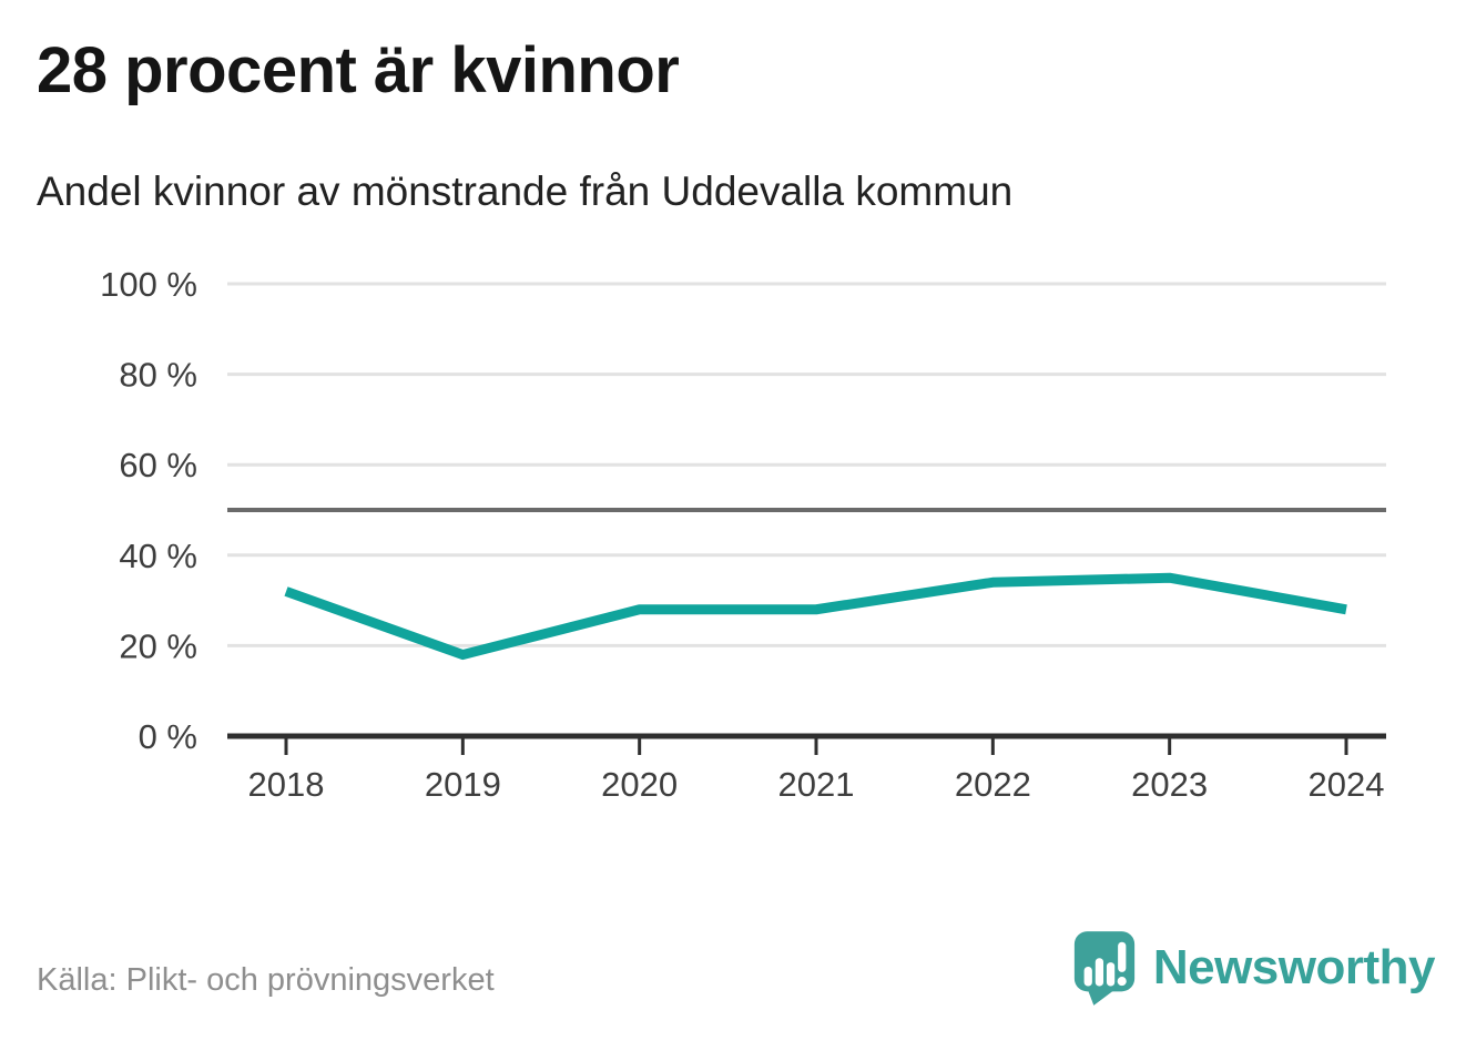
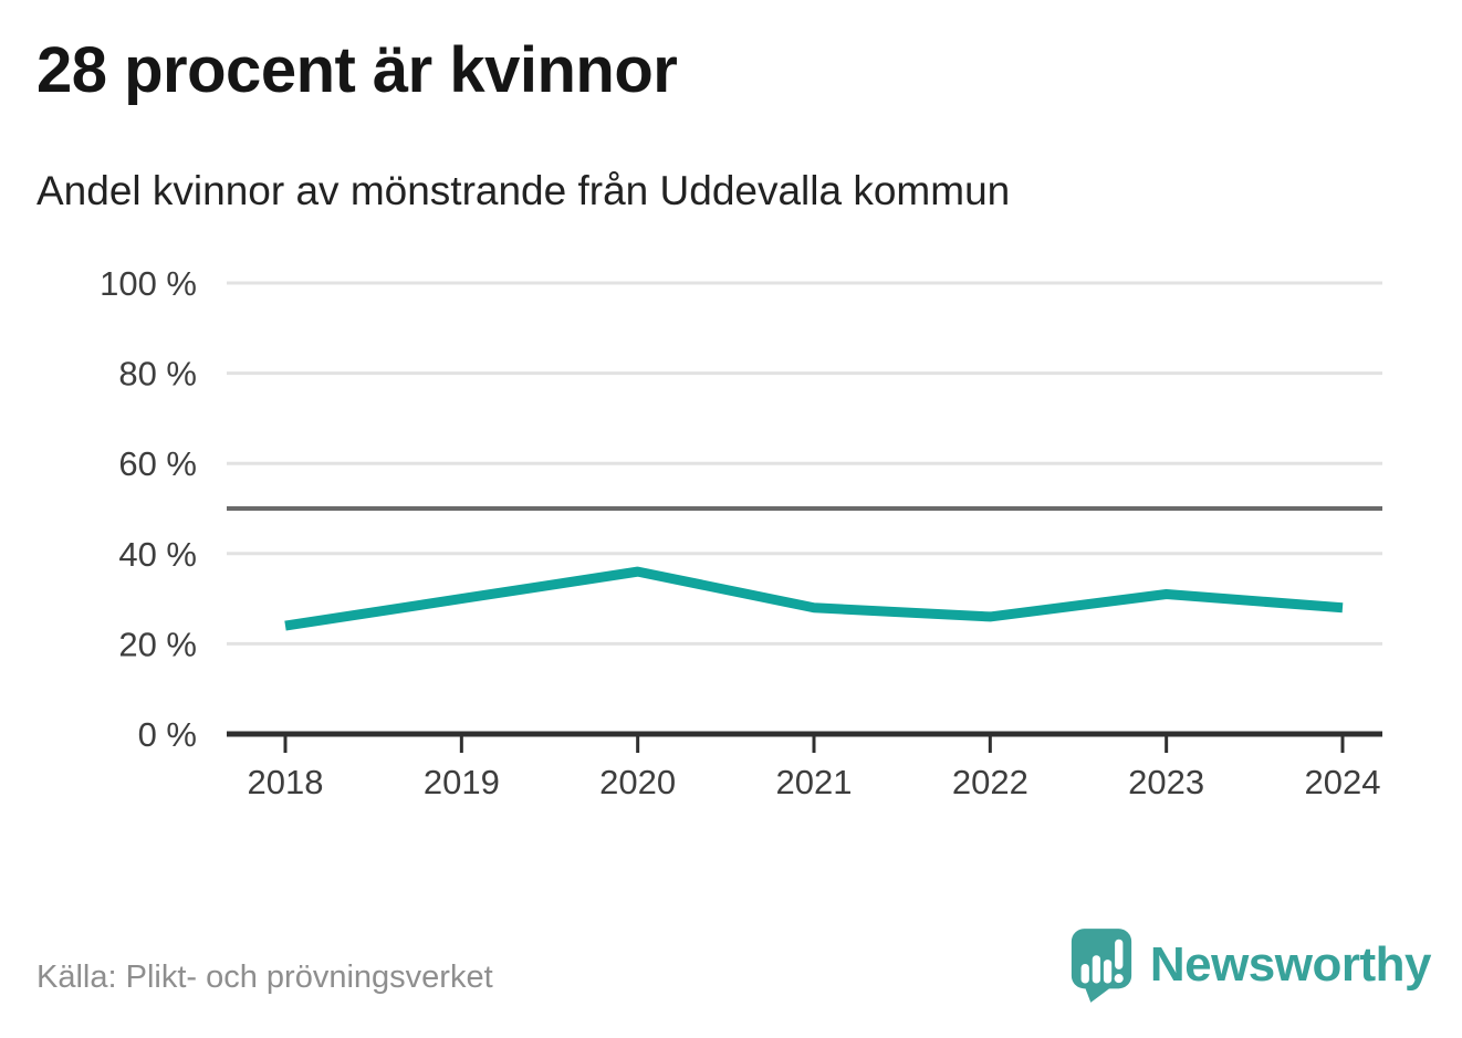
2018: 32% -> 24%
2019: 18% -> 30%
2020: 28% -> 36%
2022: 34% -> 26%
2023: 35% -> 31%
